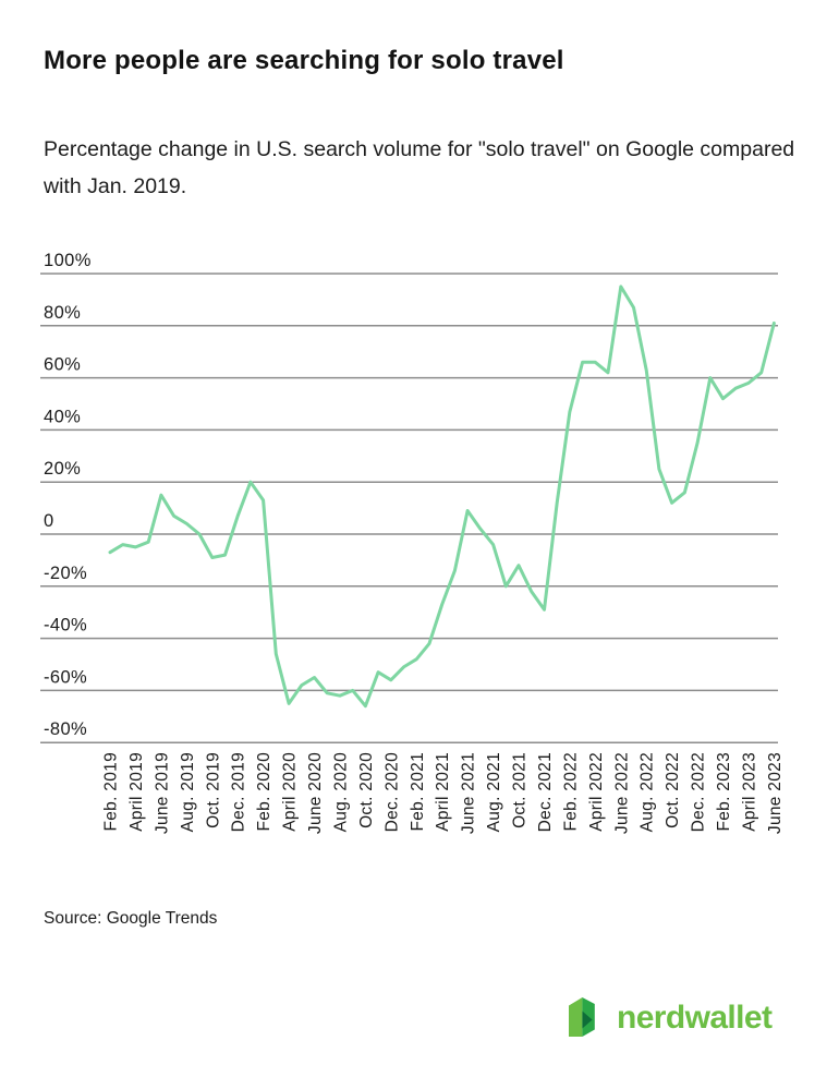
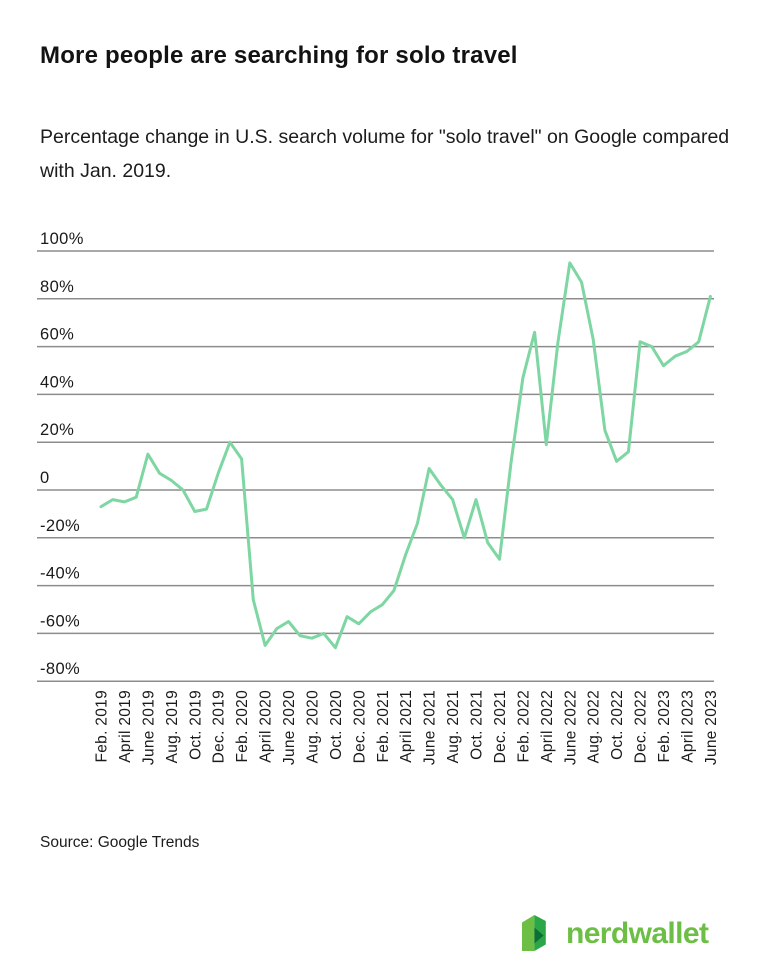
Oct. 2021: -12% -> -4%
April 2022: 66% -> 19%
Dec. 2022: 35% -> 62%
